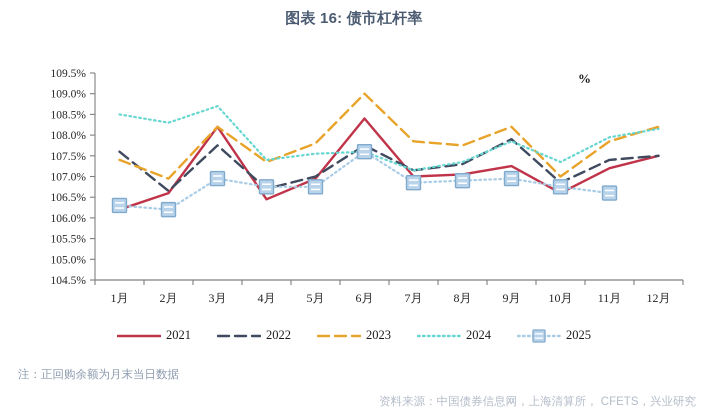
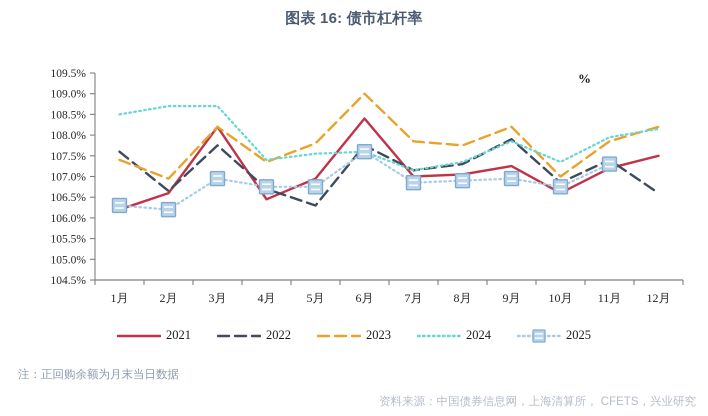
2024/2月: 108.3% -> 108.7%
2022/5月: 107.0% -> 106.3%
2025/11月: 106.6% -> 107.3%
2022/12月: 107.5% -> 106.6%
